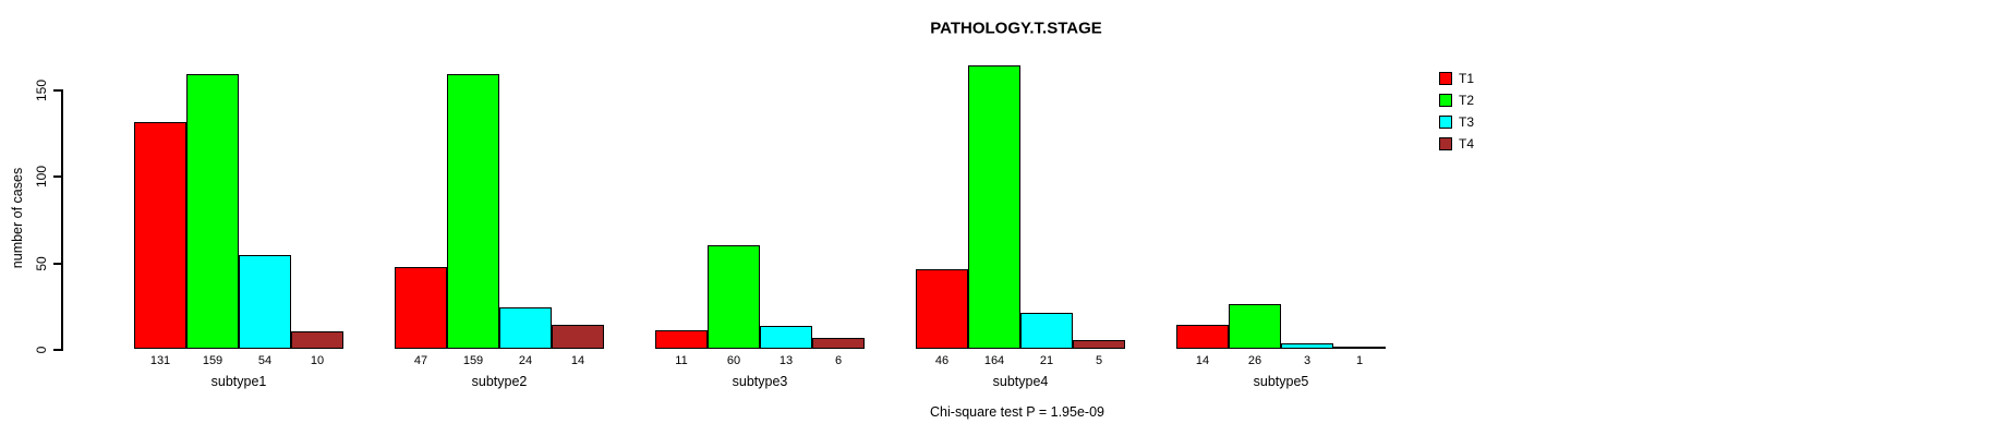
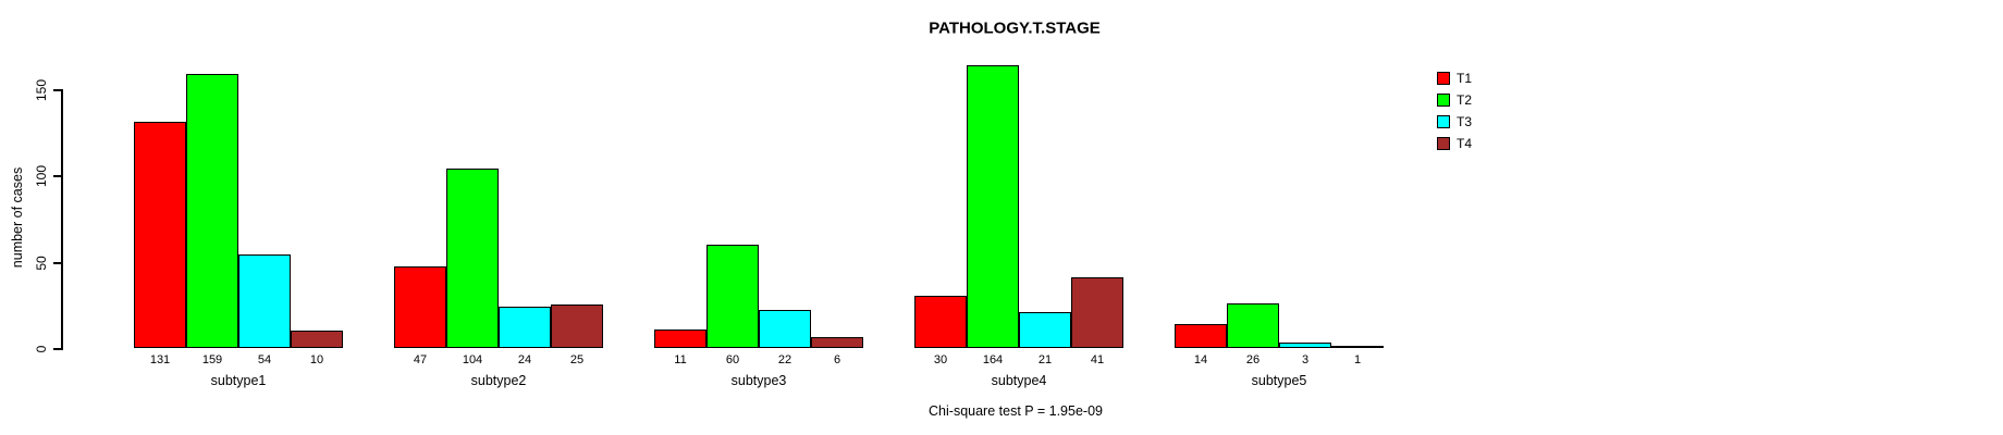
T2/subtype2: 159 -> 104
T4/subtype2: 14 -> 25
T3/subtype3: 13 -> 22
T1/subtype4: 46 -> 30
T4/subtype4: 5 -> 41
